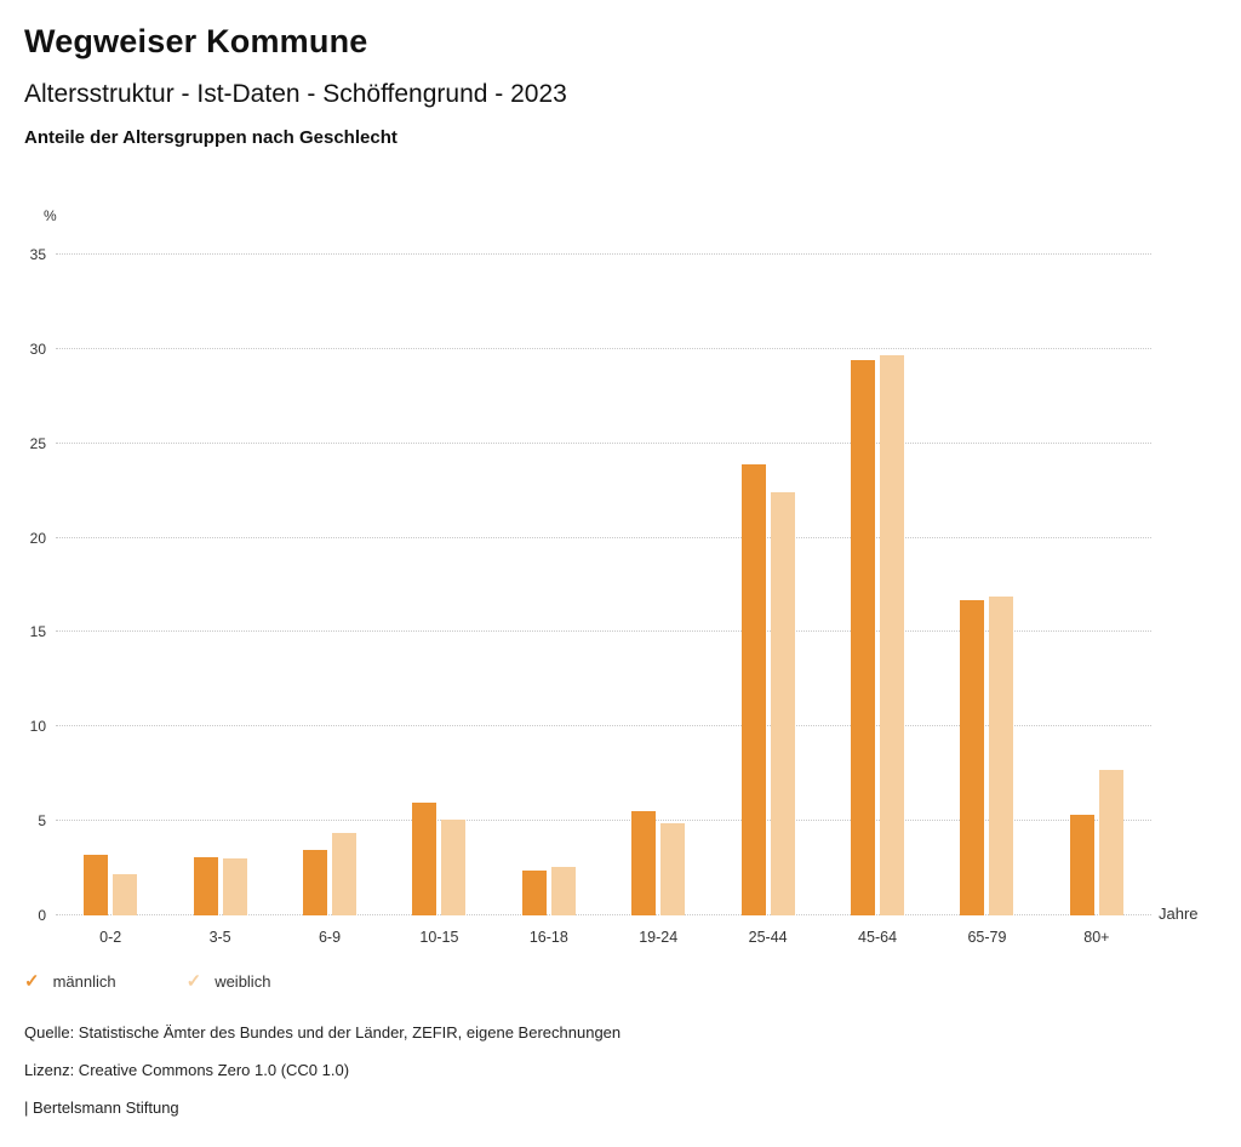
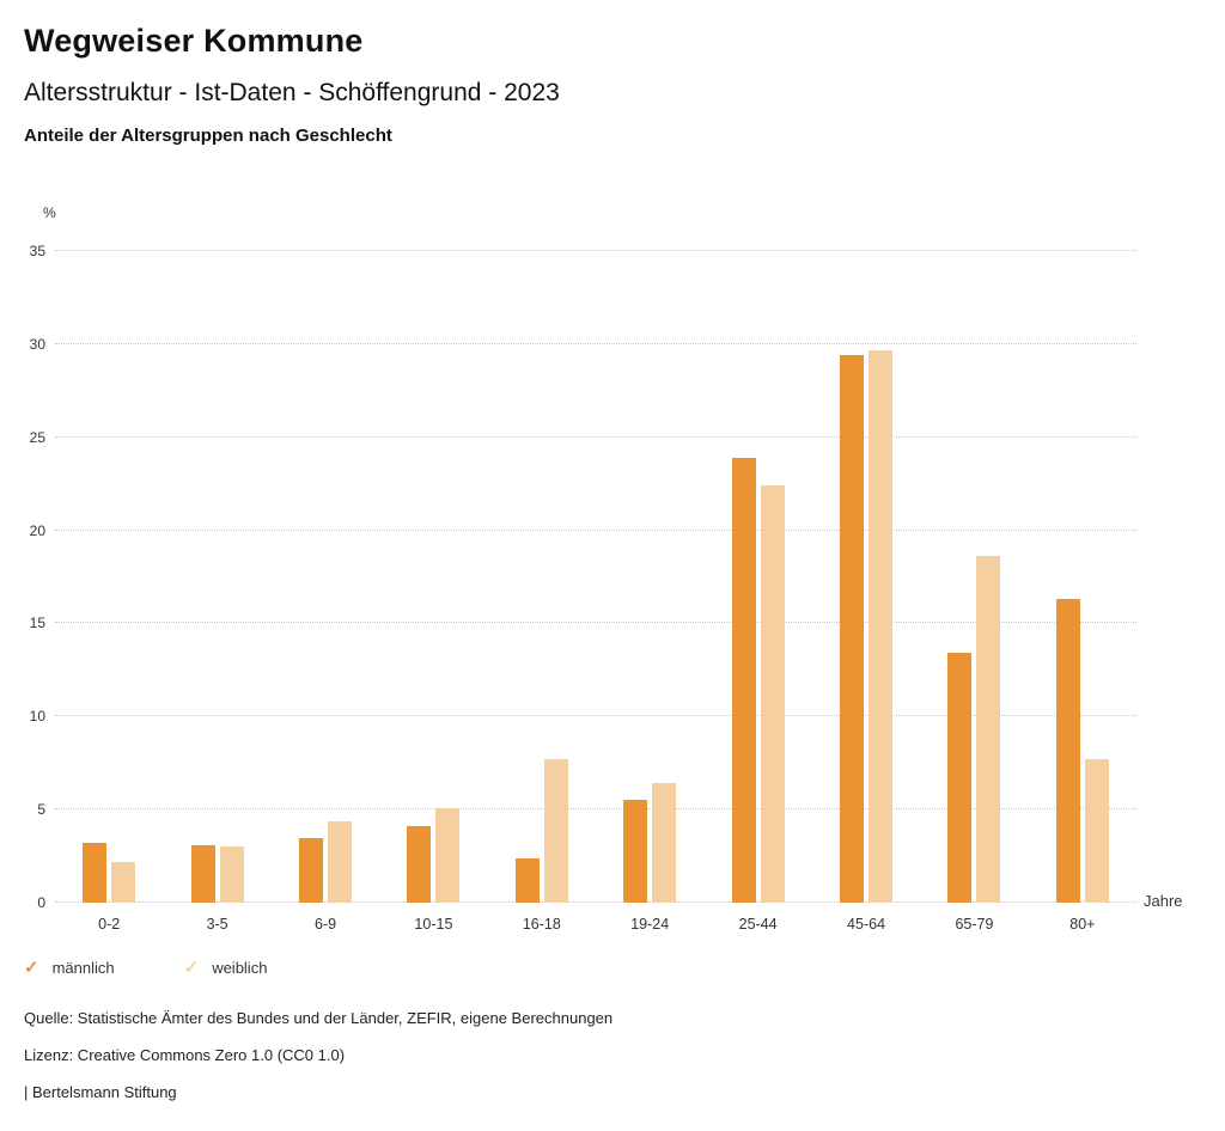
männlich/10-15: 6.0 -> 4.1
weiblich/16-18: 2.6 -> 7.7
weiblich/19-24: 4.9 -> 6.4
männlich/65-79: 16.7 -> 13.4
weiblich/65-79: 16.9 -> 18.6
männlich/80+: 5.3 -> 16.3
